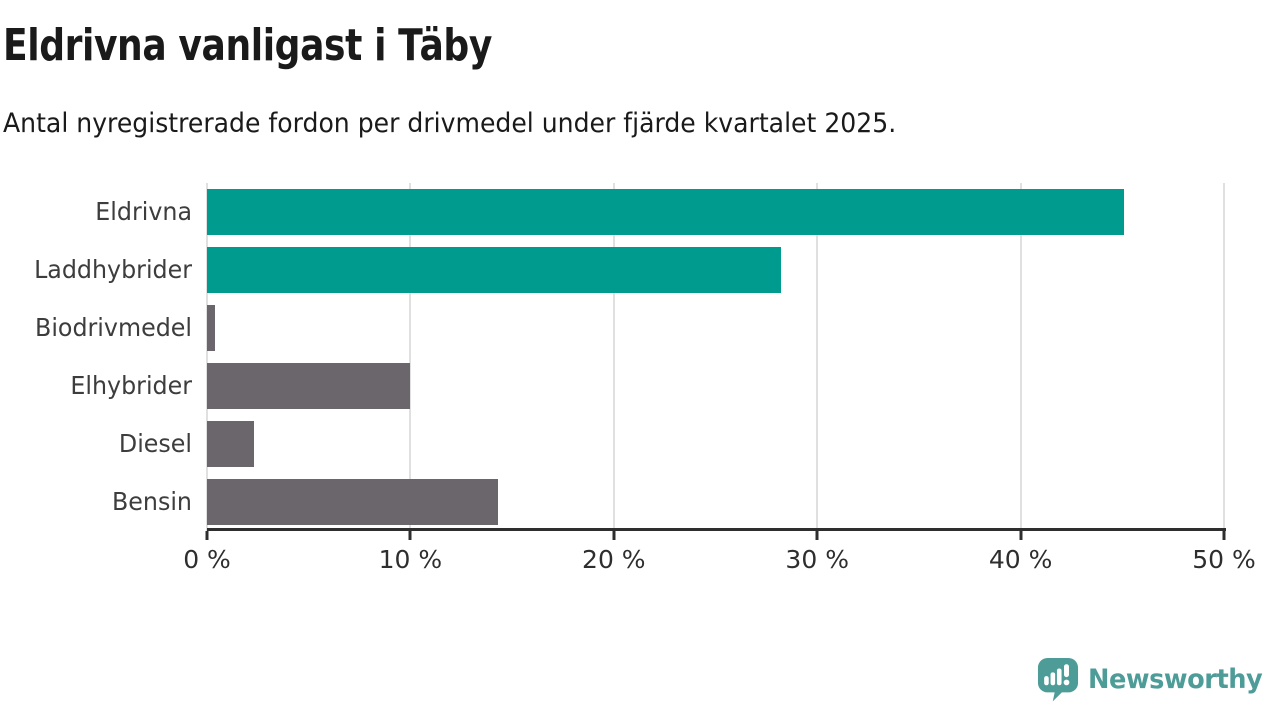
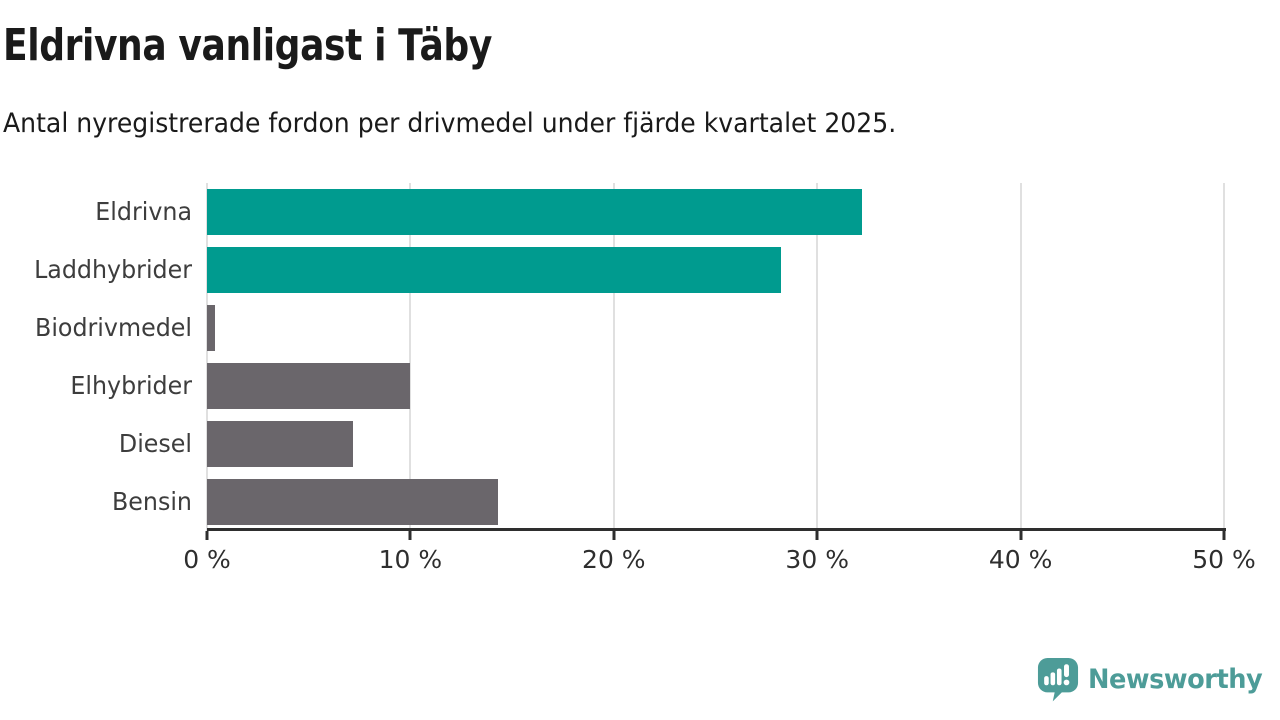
Eldrivna: 45.1% -> 32.2%
Diesel: 2.3% -> 7.2%
